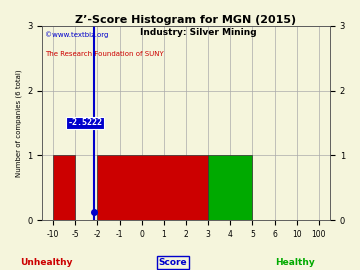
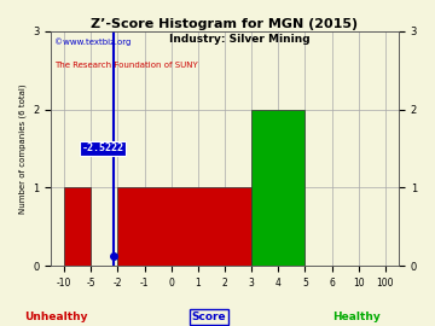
4: 1 -> 2
